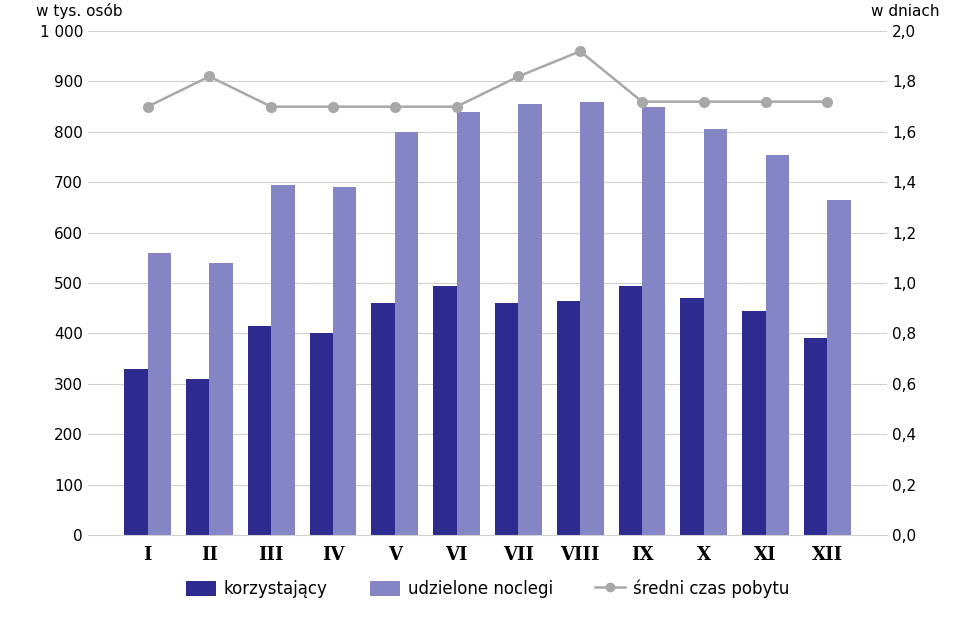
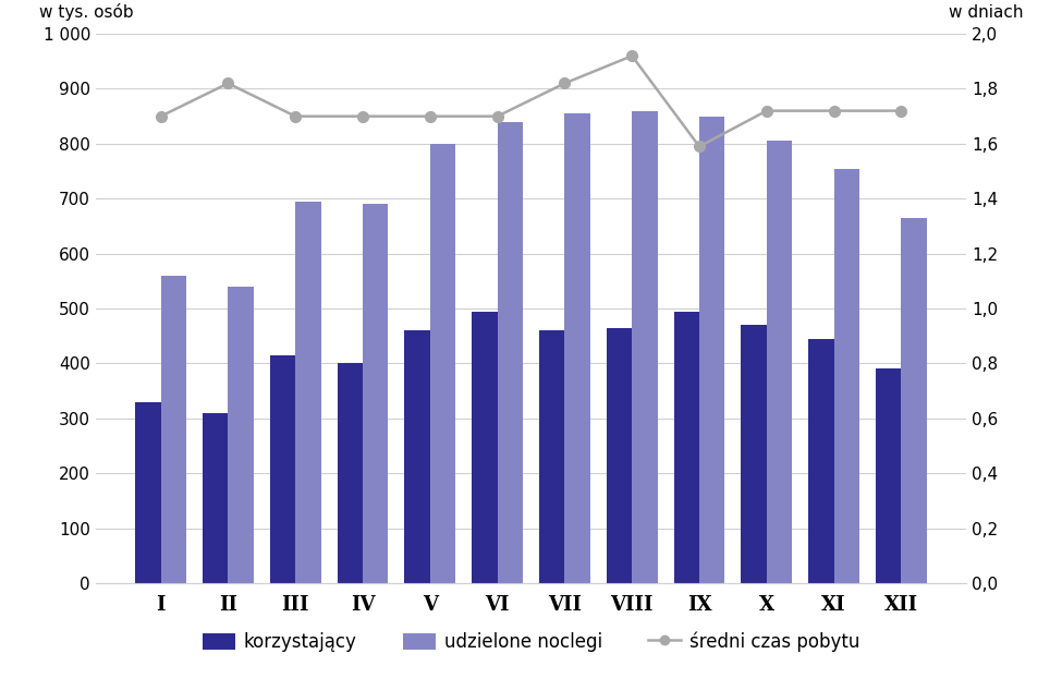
średni czas pobytu/IX: 1,72 -> 1,59
